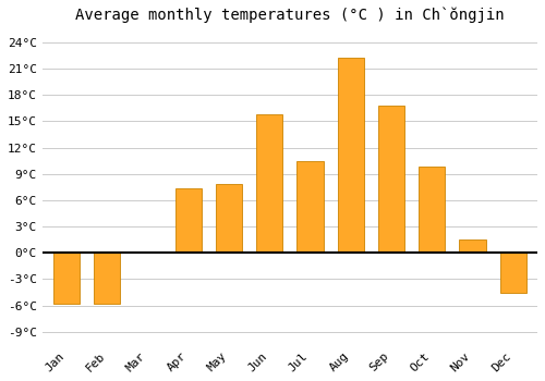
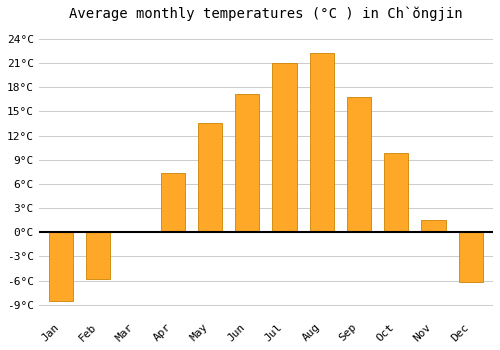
Jan: -5.8°C -> -8.5°C
May: 7.8°C -> 13.5°C
Jun: 15.8°C -> 17.2°C
Jul: 10.4°C -> 21.0°C
Dec: -4.6°C -> -6.2°C
